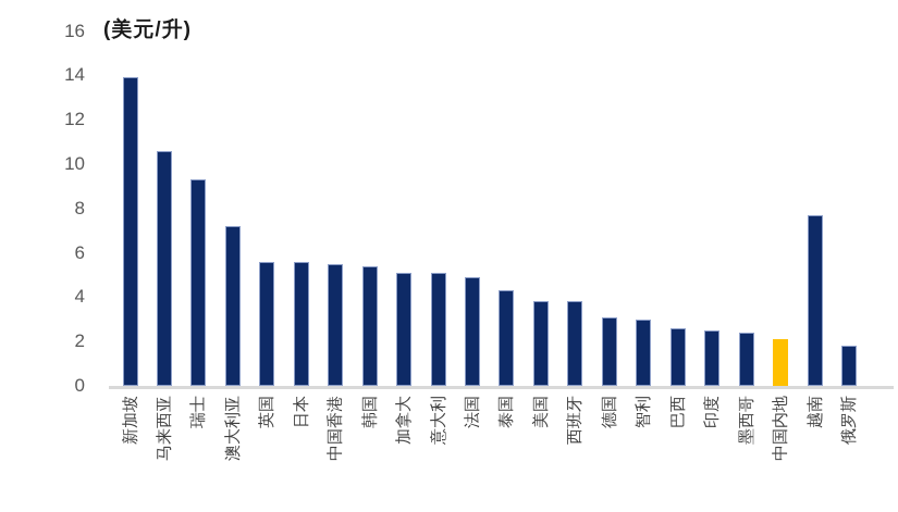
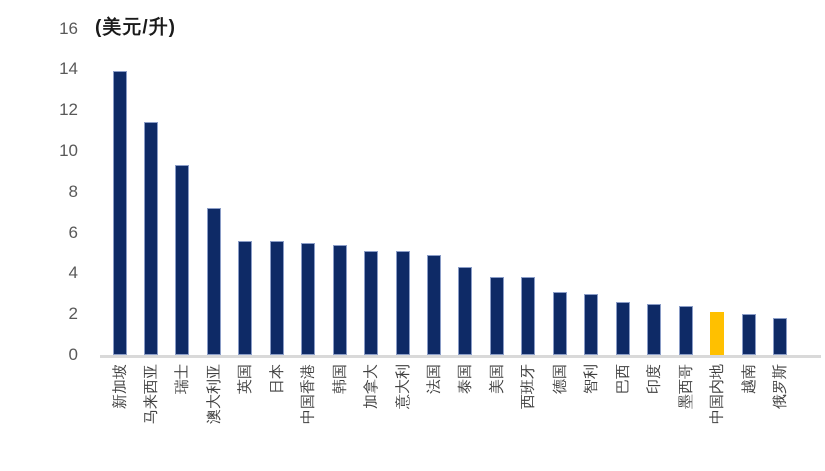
马来西亚: 10.6 -> 11.4
越南: 7.7 -> 2.0
